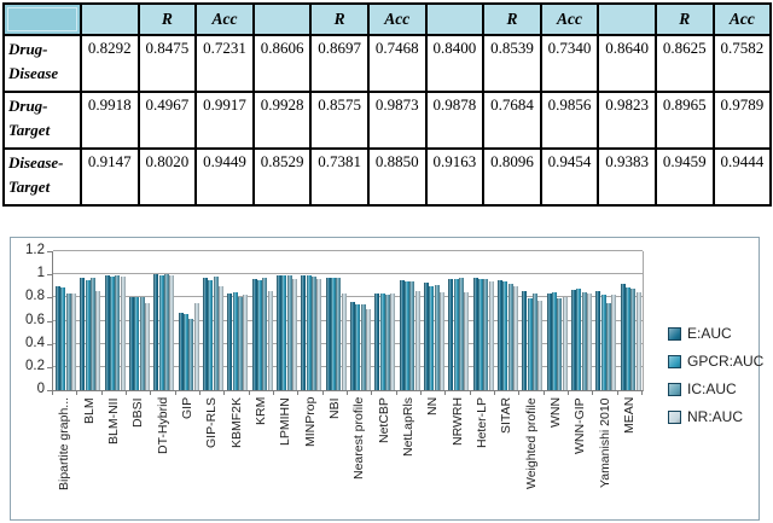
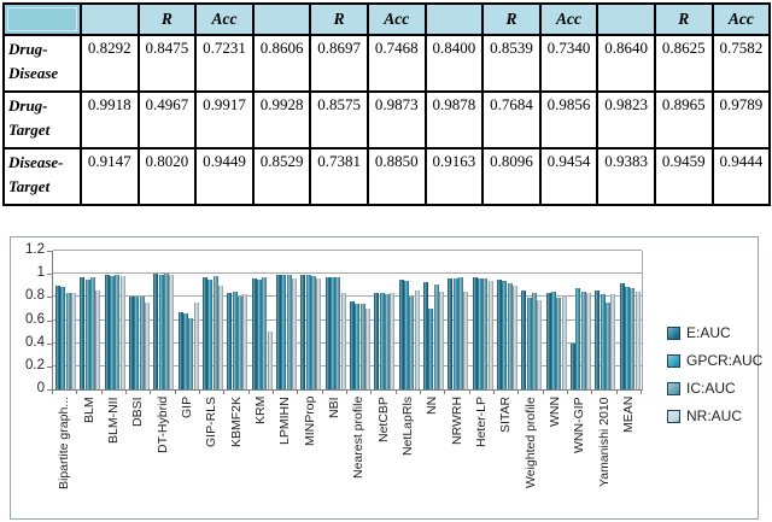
NR:AUC/KRM: 0.9 -> 0.5
IC:AUC/NetLapRls: 0.9 -> 0.8
GPCR:AUC/NN: 0.9 -> 0.7
E:AUC/WNN-GIP: 0.9 -> 0.4
